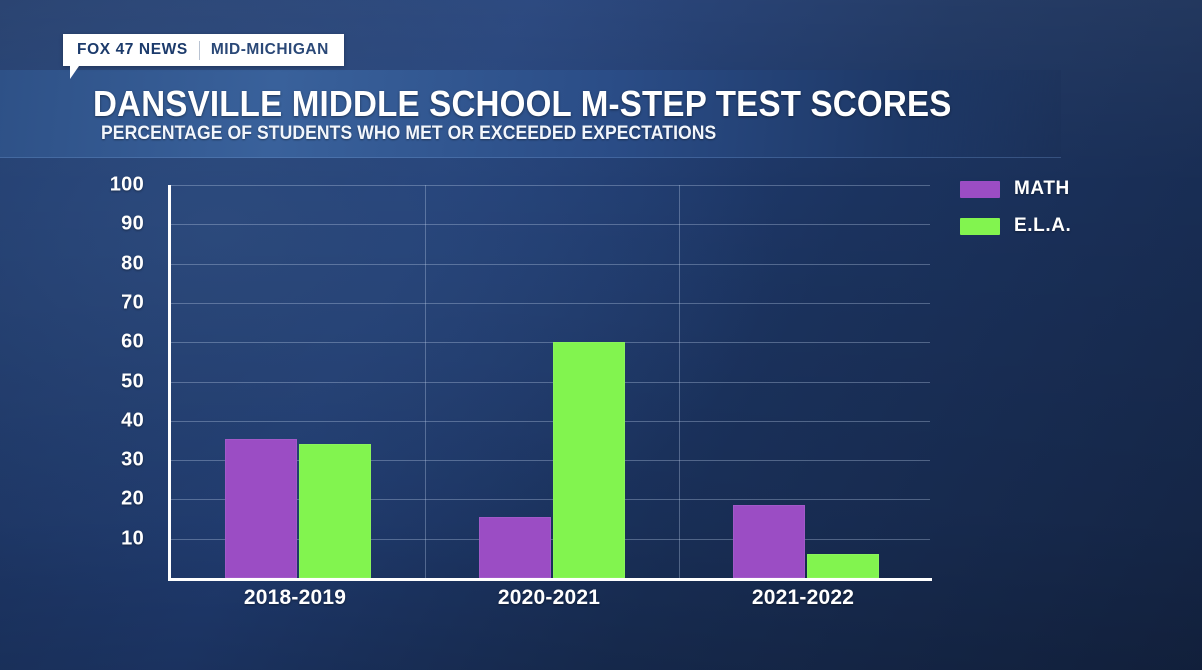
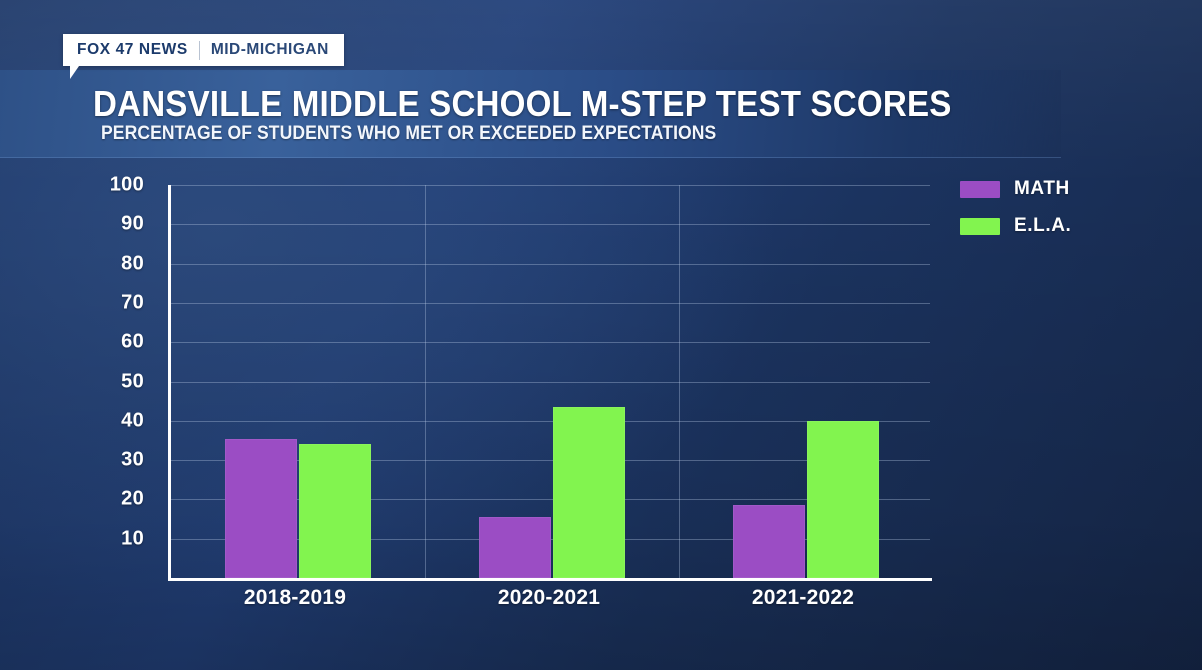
E.L.A./2020-2021: 60 -> 44
E.L.A./2021-2022: 6 -> 40
